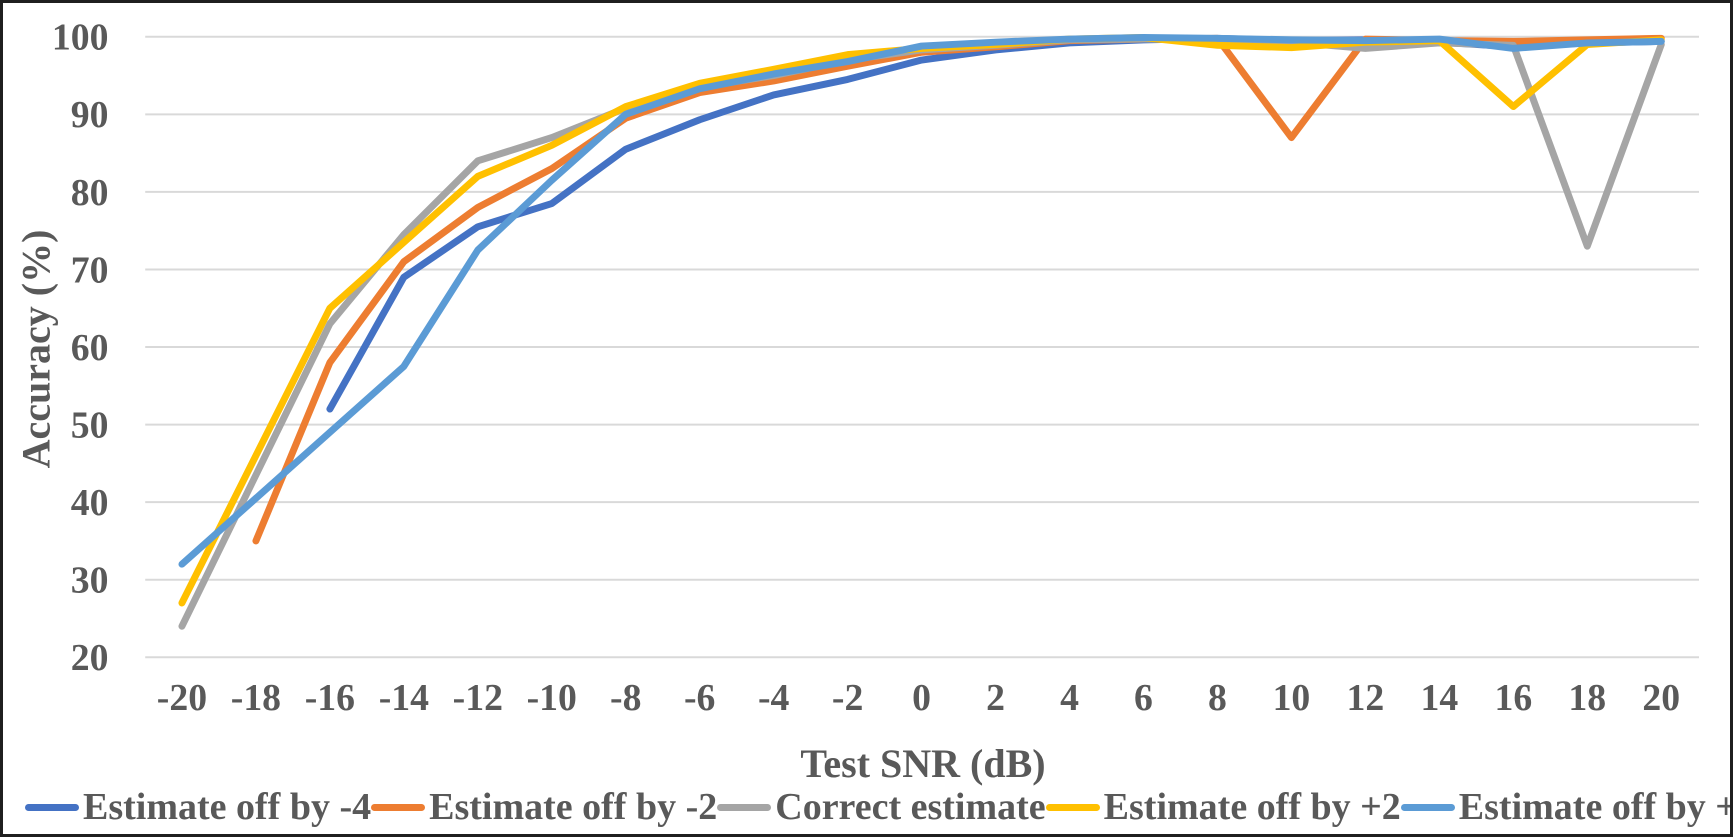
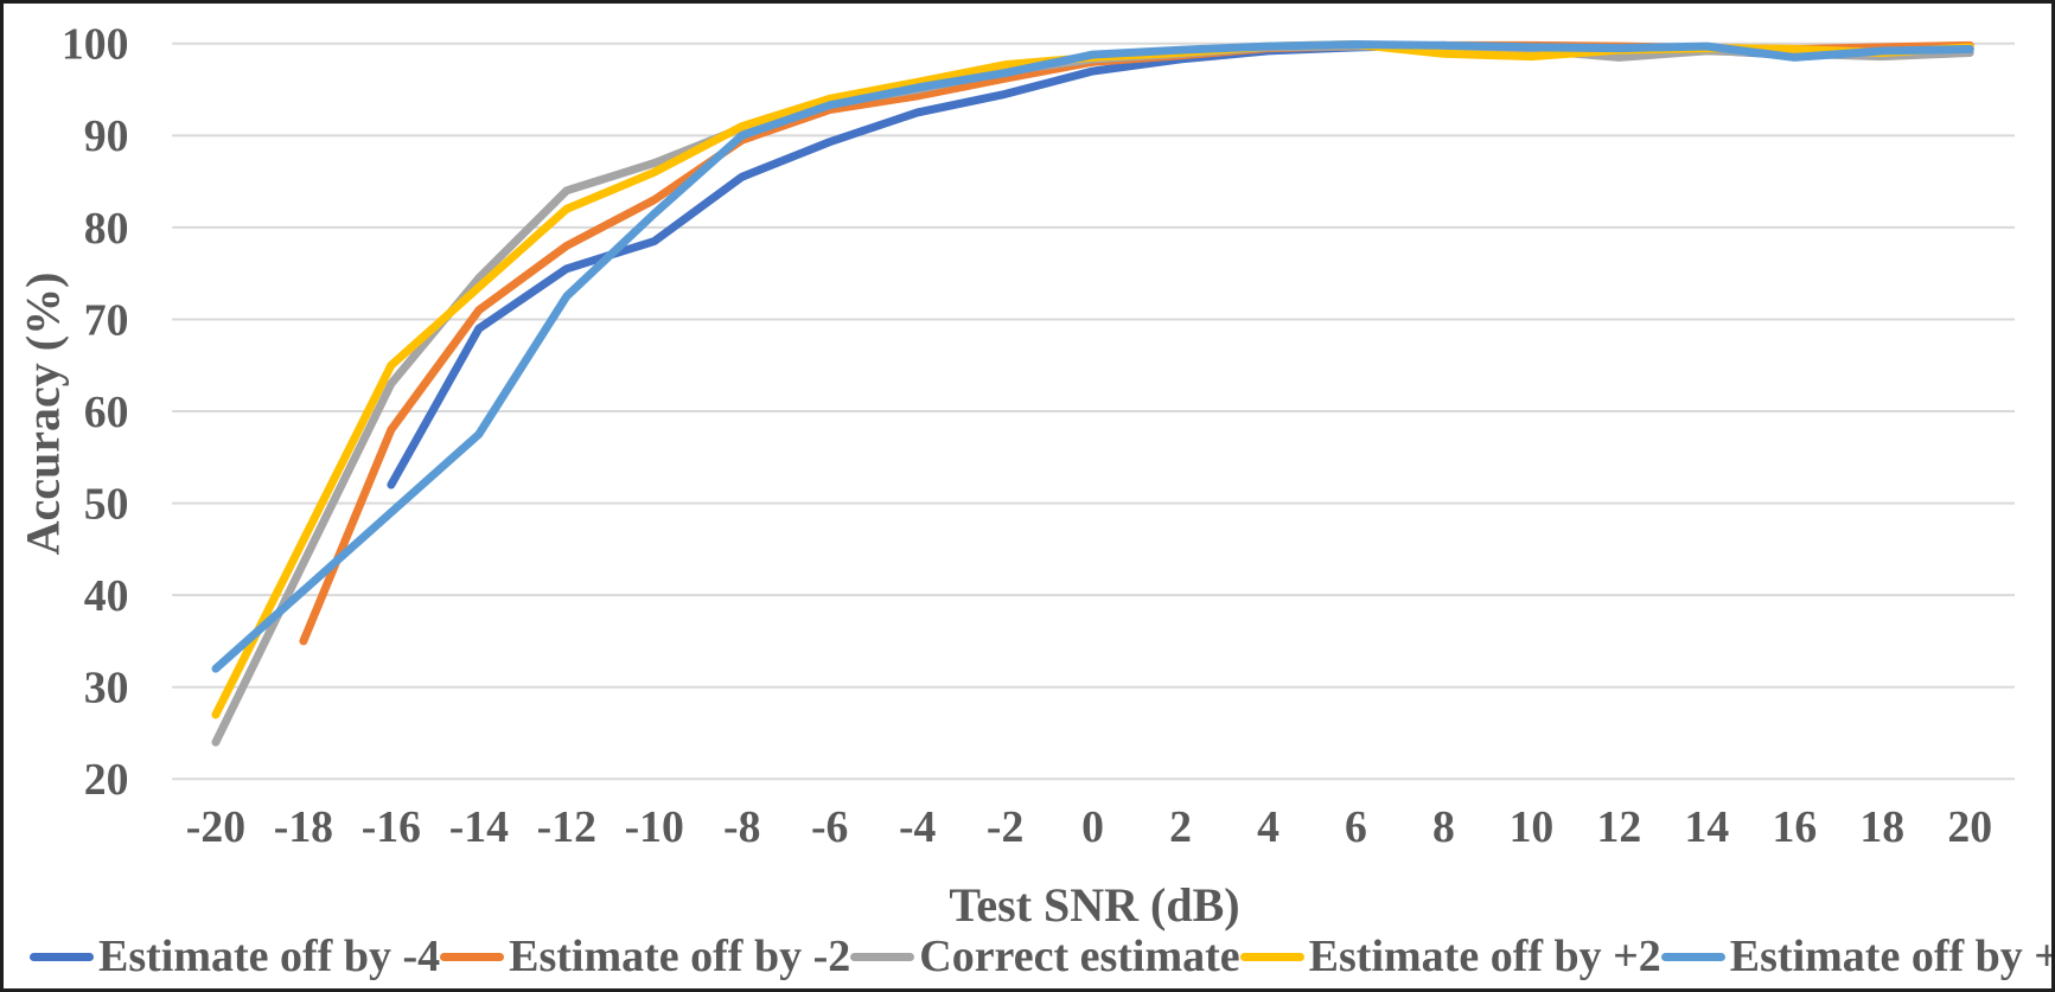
Estimate off by -2/10: 87 -> 100
Estimate off by +2/16: 91 -> 99
Correct estimate/18: 73 -> 99
